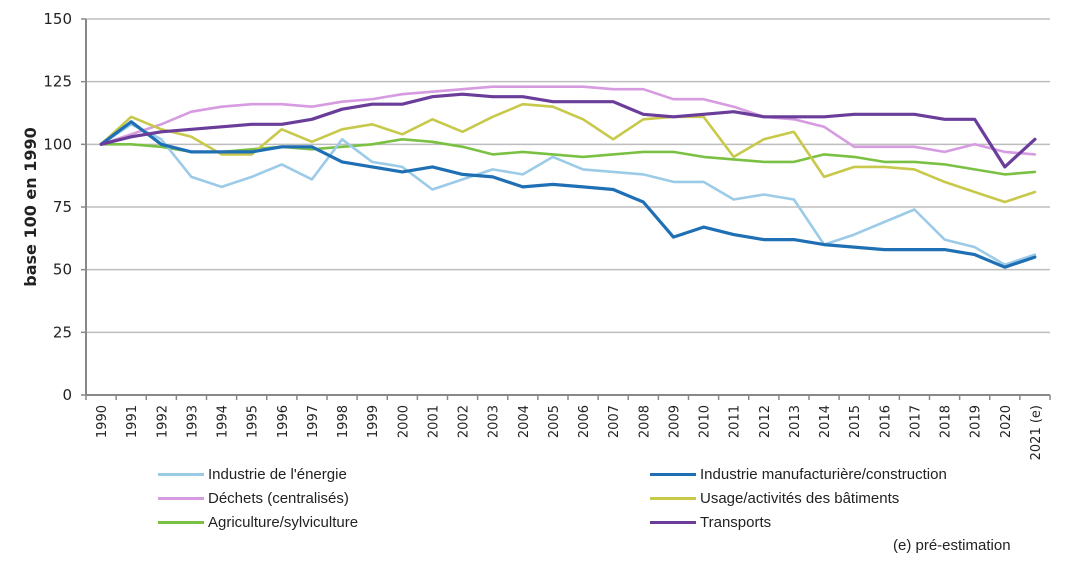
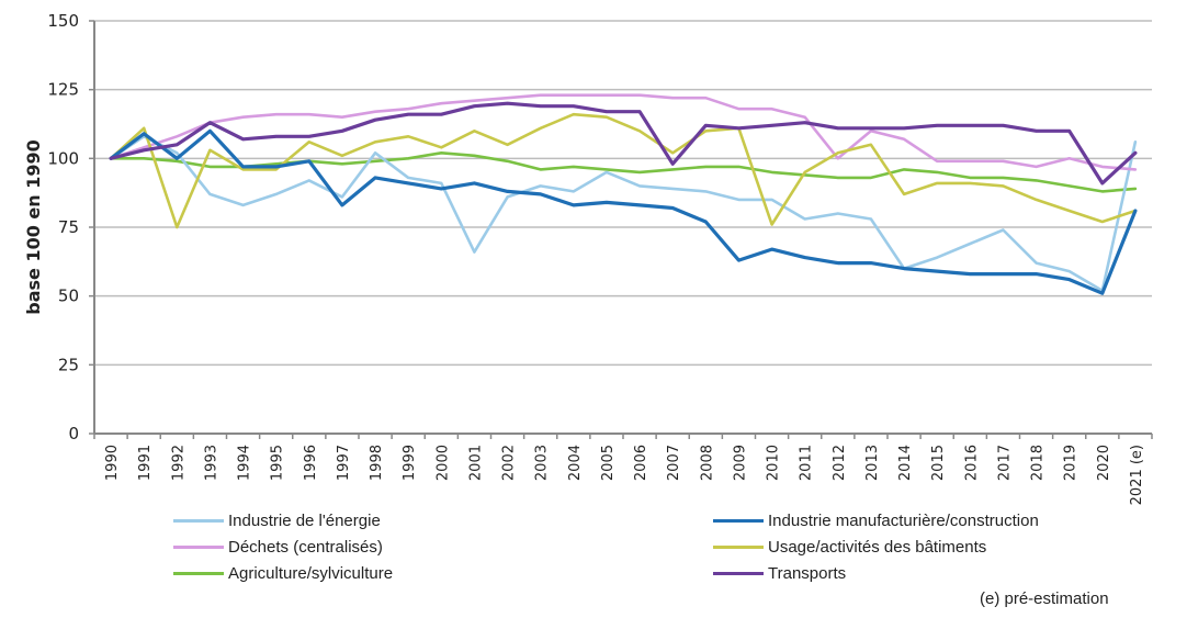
Usage/activités des bâtiments/1992: 106 -> 75
Industrie manufacturière/construction/1993: 97 -> 110
Transports/1993: 106 -> 113
Industrie manufacturière/construction/1997: 99 -> 83
Industrie de l'énergie/2001: 82 -> 66
Transports/2007: 117 -> 98
Usage/activités des bâtiments/2010: 111 -> 76
Déchets (centralisés)/2012: 111 -> 100
Industrie de l'énergie/2021 (e): 56 -> 106
Industrie manufacturière/construction/2021 (e): 55 -> 81
